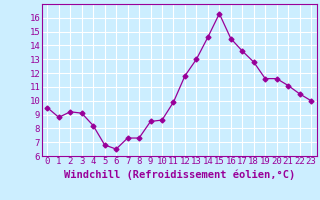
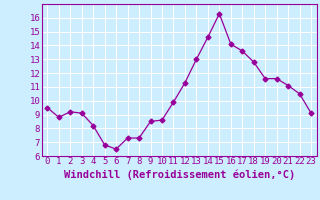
12: 11.8 -> 11.3
16: 14.5 -> 14.1
23: 10.0 -> 9.1
